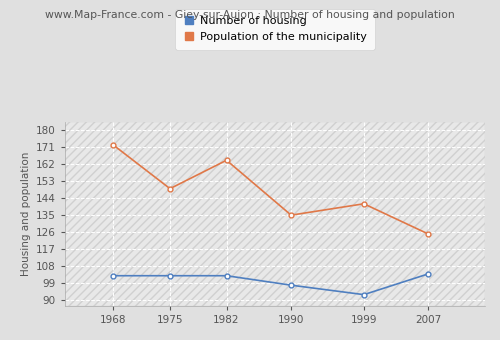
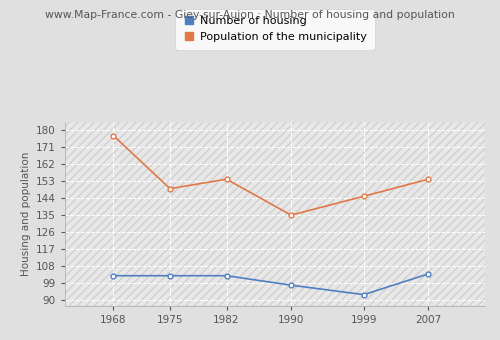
Population of the municipality/1968: 172 -> 177
Population of the municipality/1982: 164 -> 154
Population of the municipality/1999: 141 -> 145
Population of the municipality/2007: 125 -> 154
